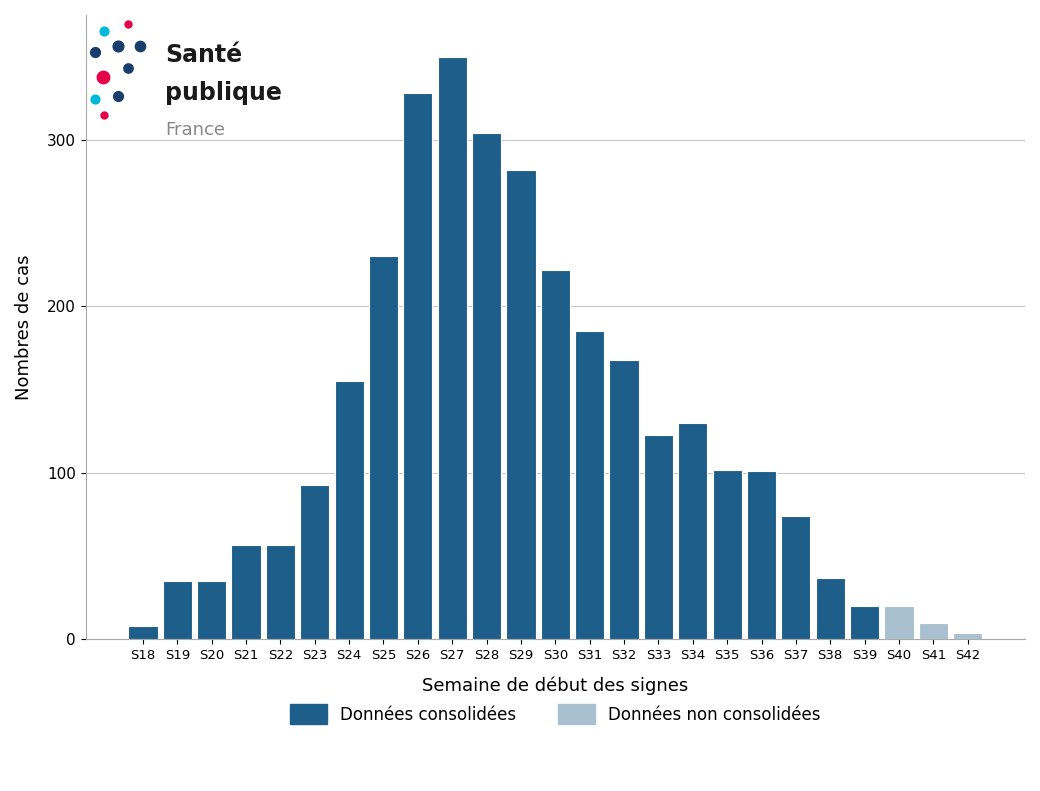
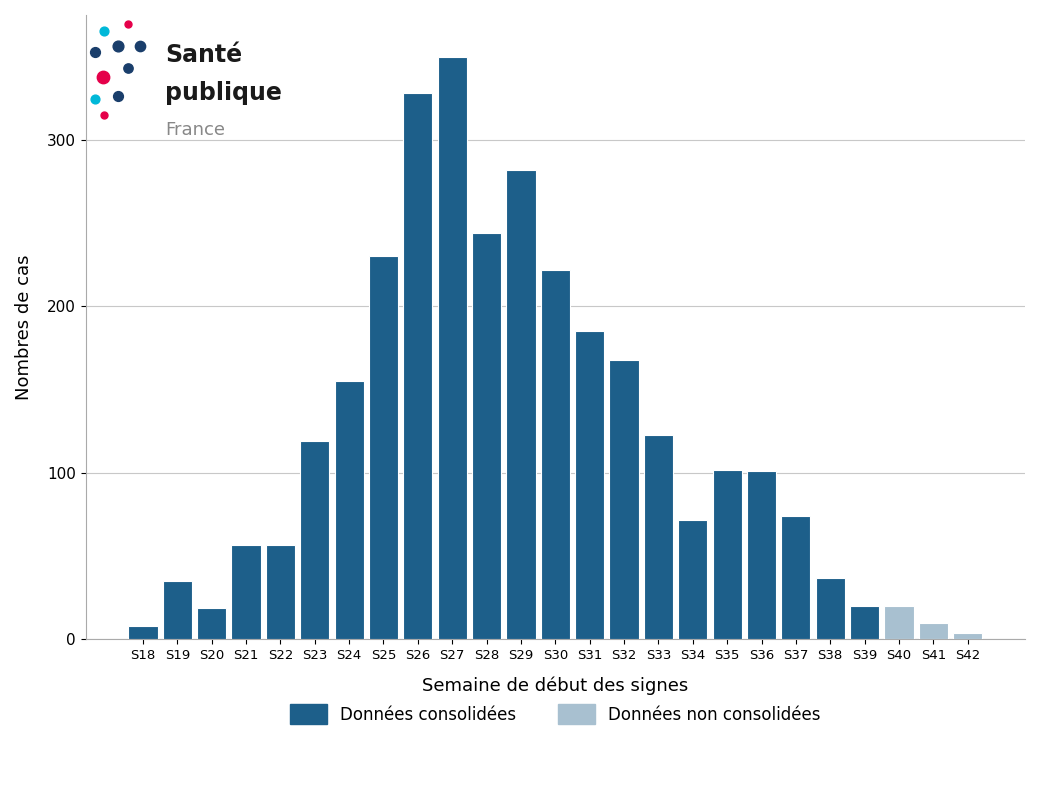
S20: 35 -> 19
S23: 93 -> 119
S28: 304 -> 244
S34: 130 -> 72
